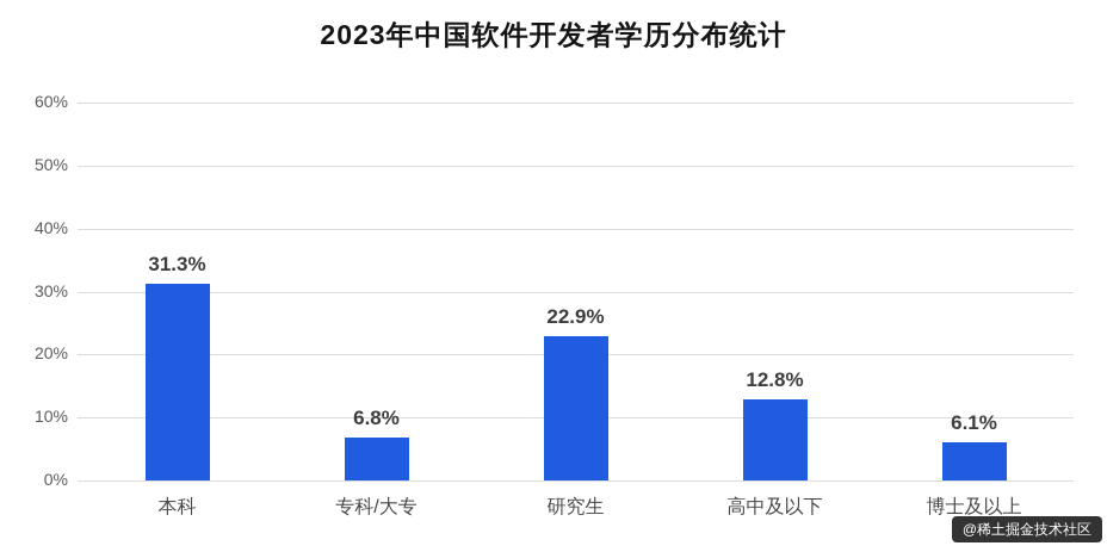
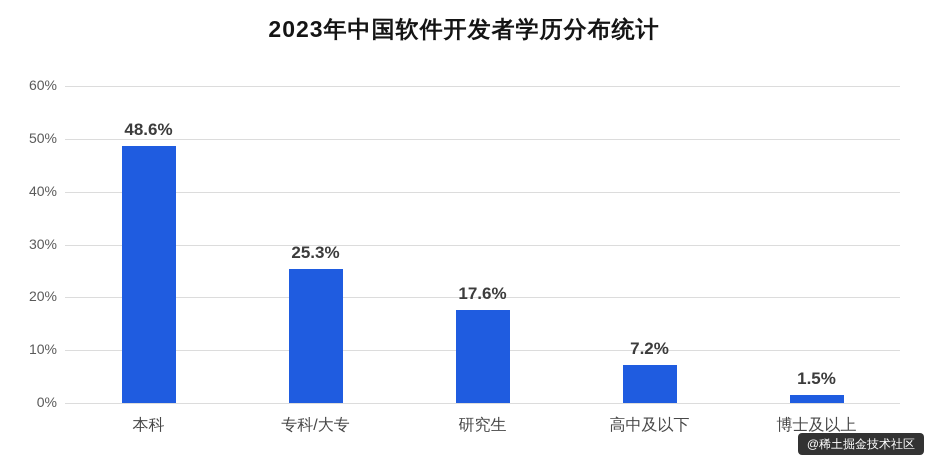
本科: 31.3% -> 48.6%
专科/大专: 6.8% -> 25.3%
研究生: 22.9% -> 17.6%
高中及以下: 12.8% -> 7.2%
博士及以上: 6.1% -> 1.5%
